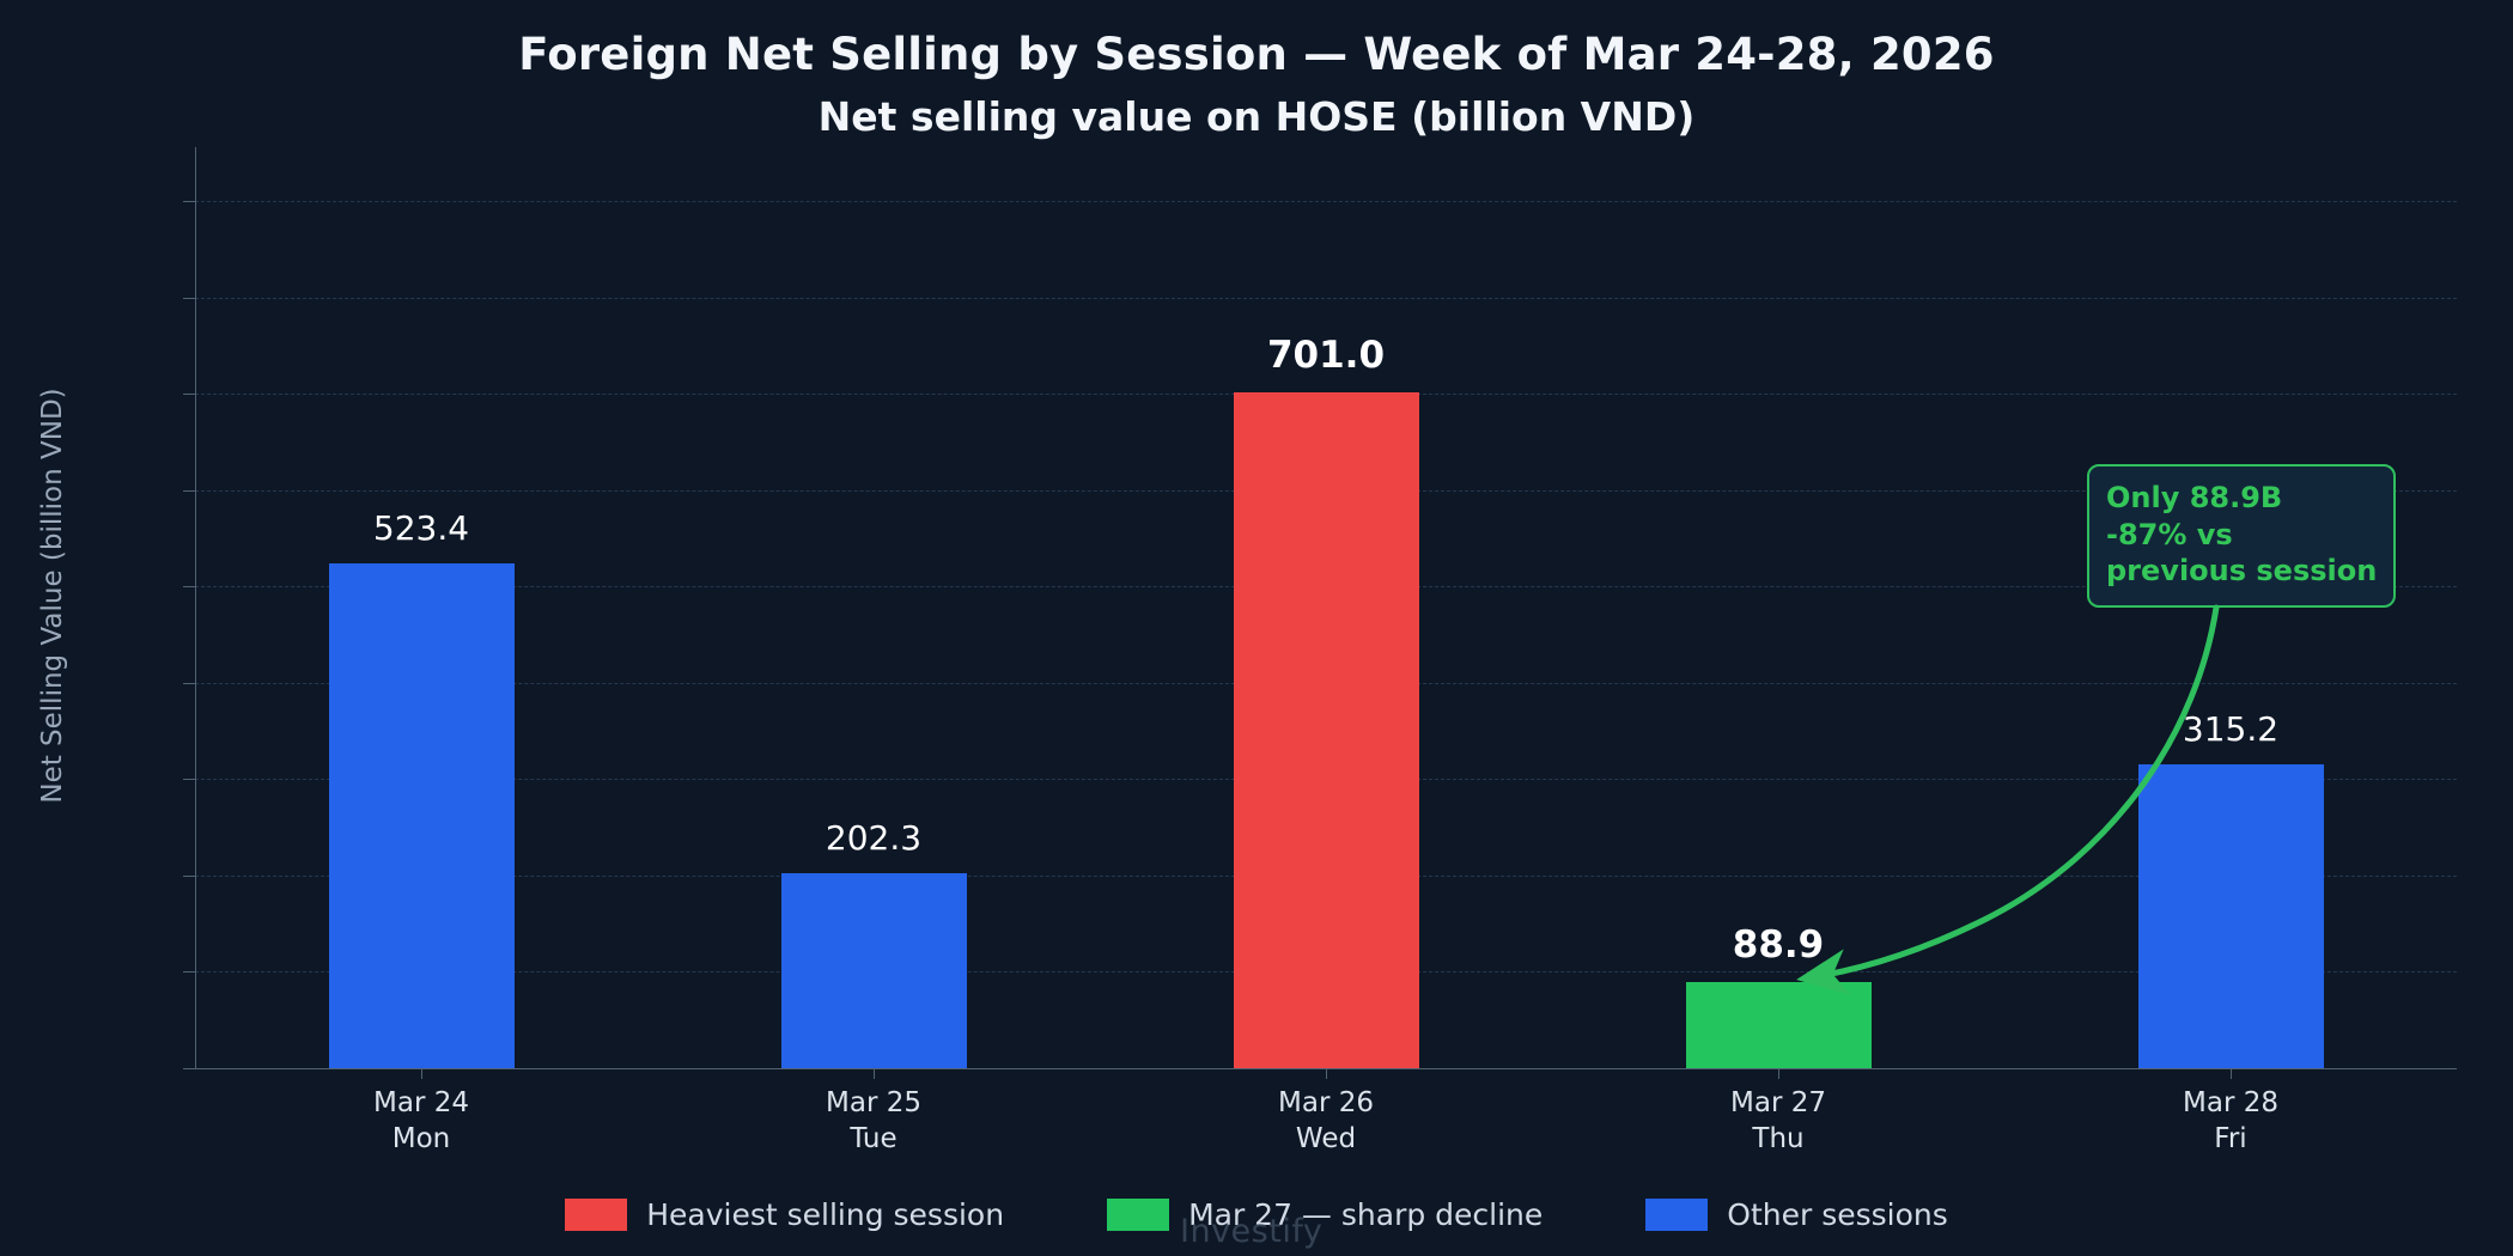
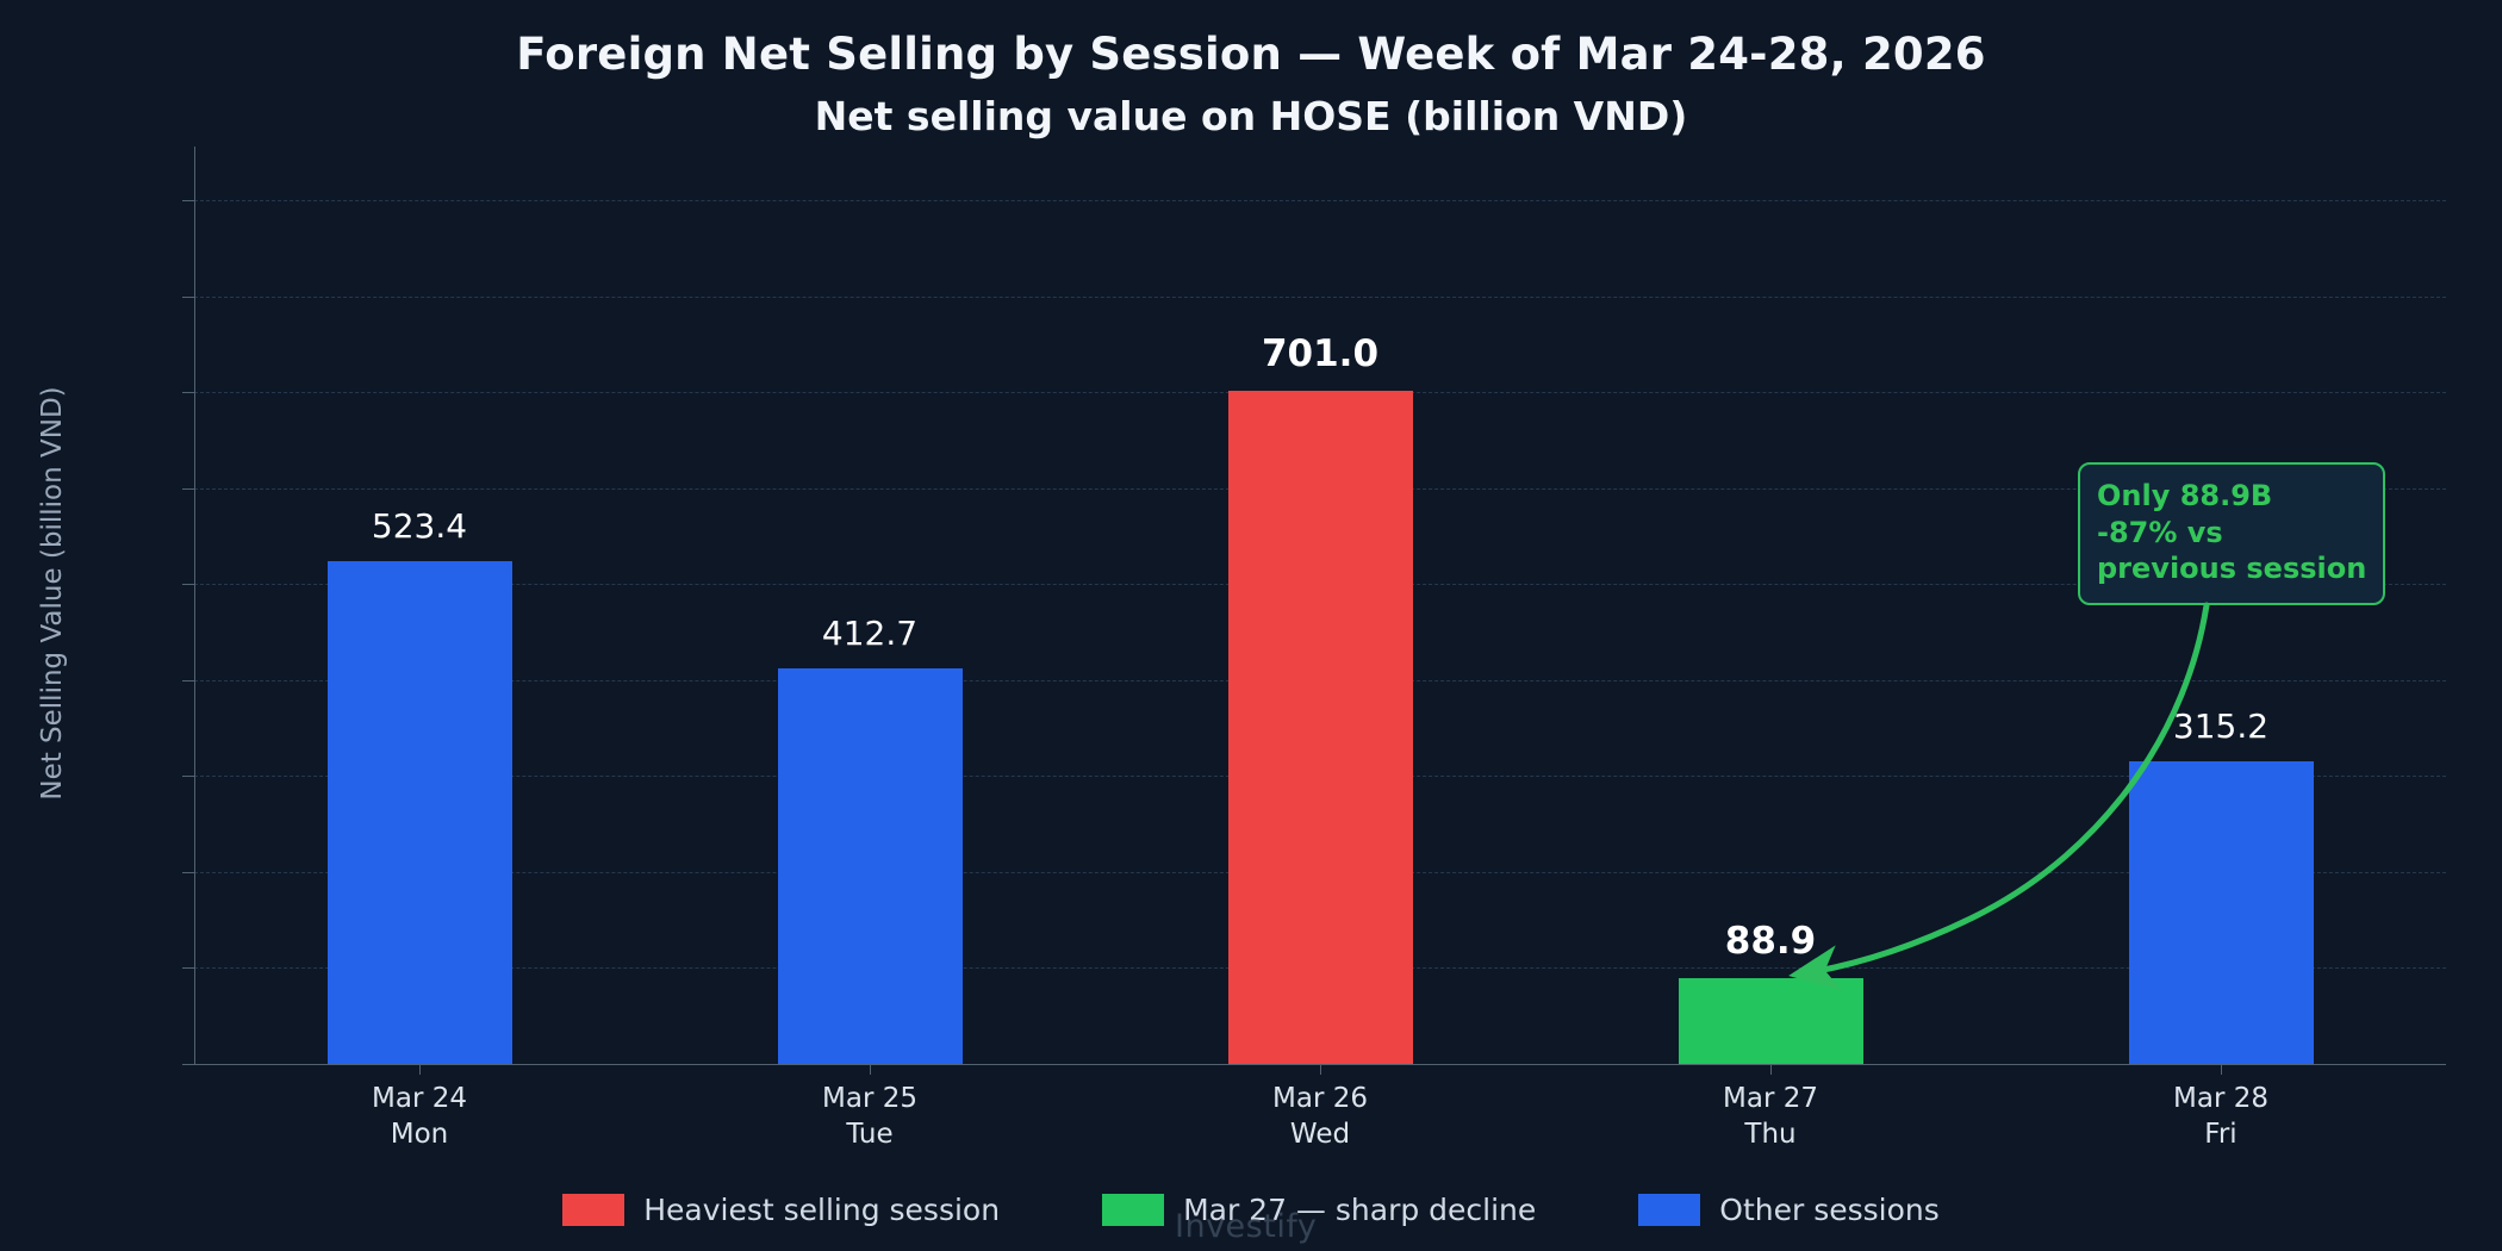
Mar 25: 202.3 -> 412.7
